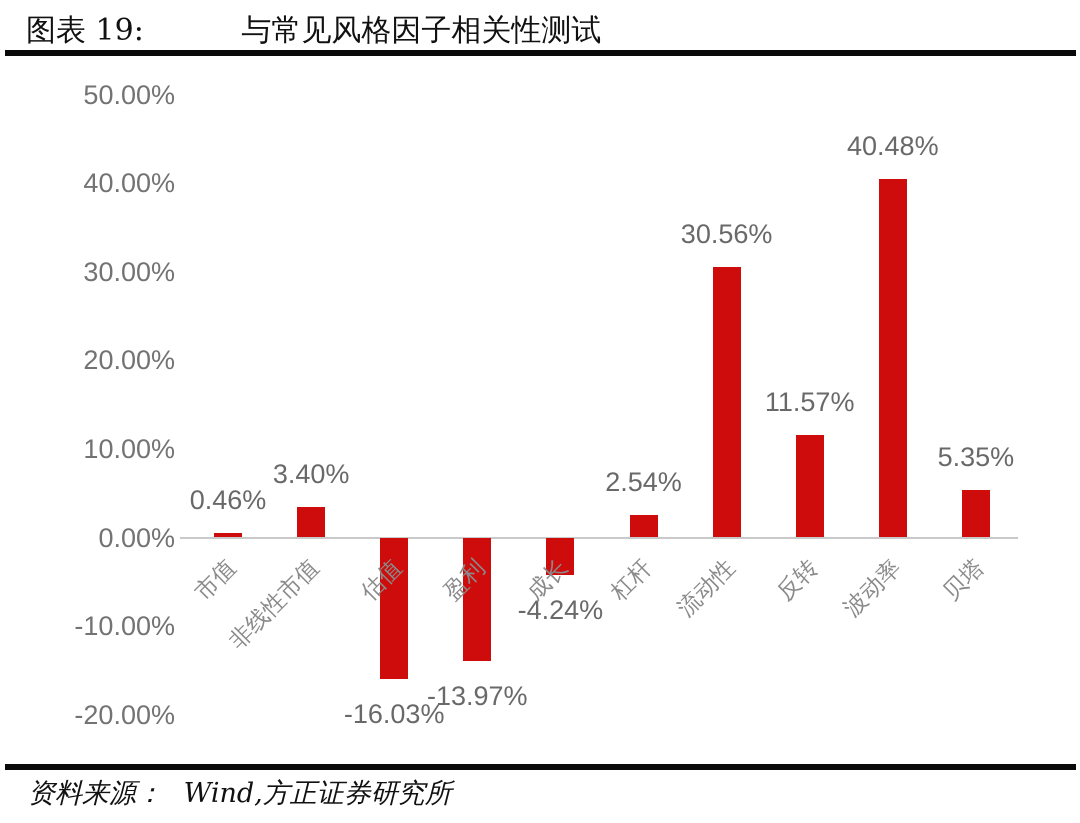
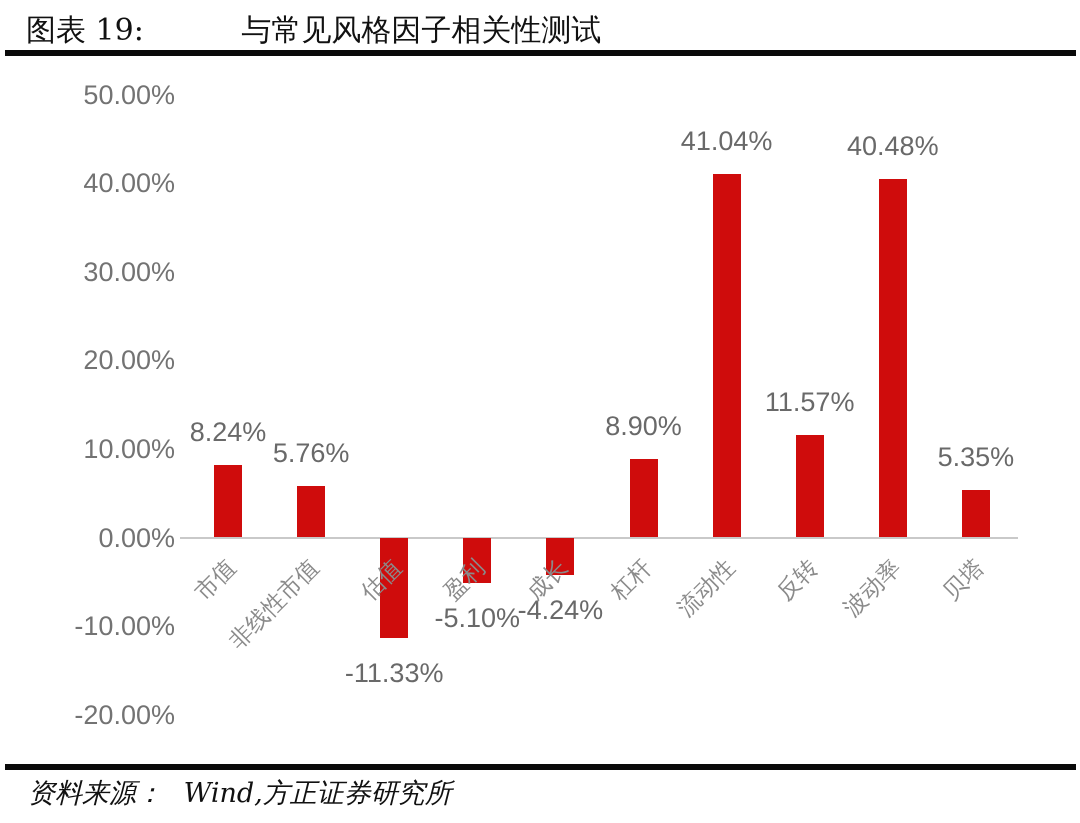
市值: 0.46% -> 8.24%
非线性市值: 3.40% -> 5.76%
估值: -16.03% -> -11.33%
盈利: -13.97% -> -5.10%
杠杆: 2.54% -> 8.90%
流动性: 30.56% -> 41.04%
